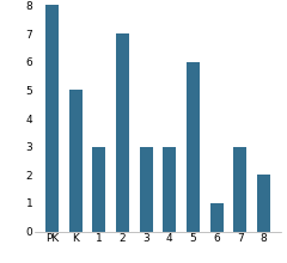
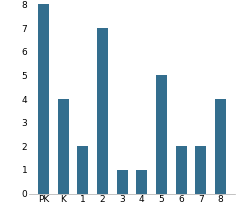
K: 5 -> 4
1: 3 -> 2
3: 3 -> 1
4: 3 -> 1
5: 6 -> 5
6: 1 -> 2
7: 3 -> 2
8: 2 -> 4
